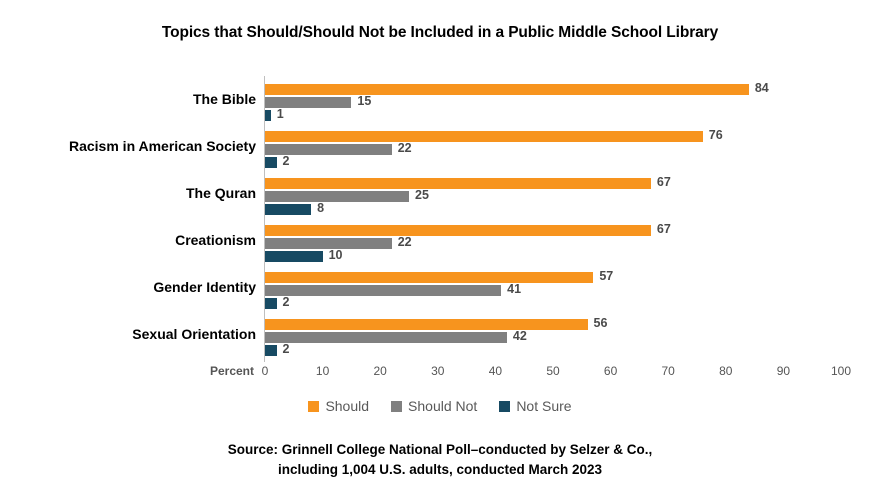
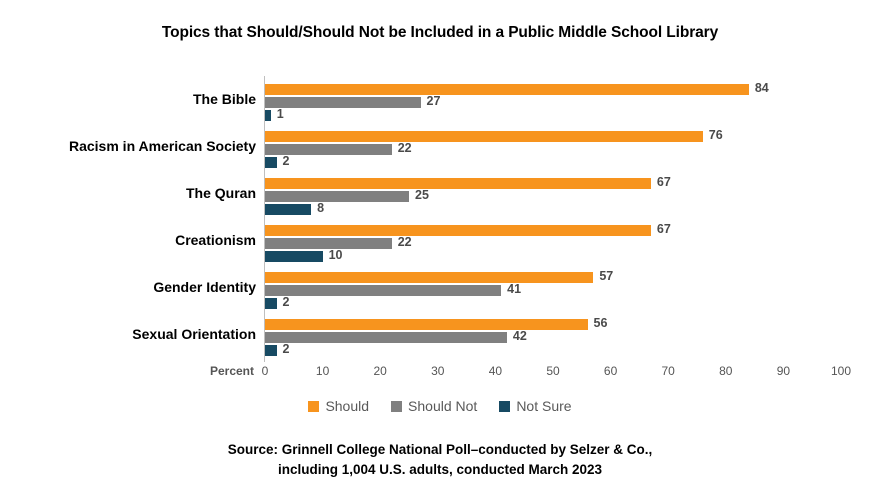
Should Not/The Bible: 15 -> 27
